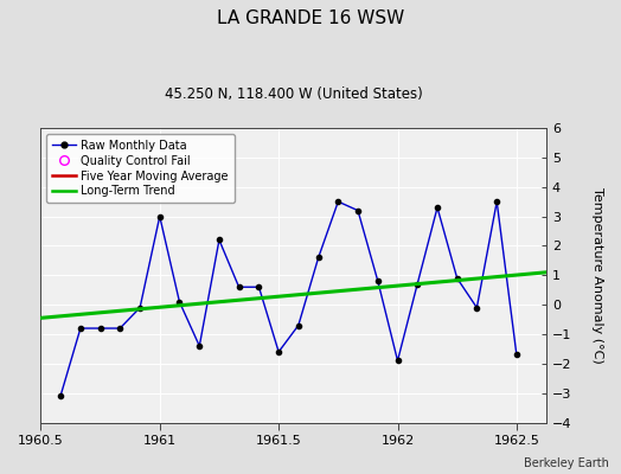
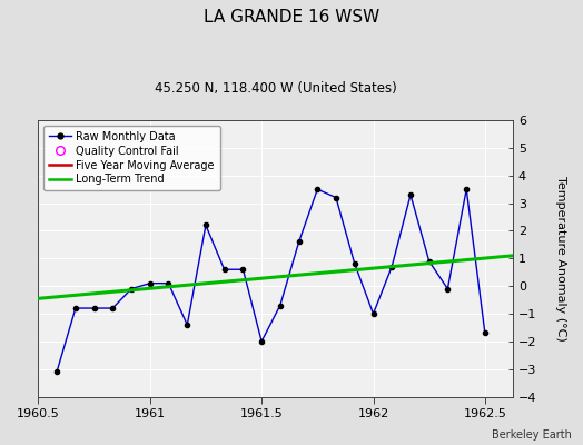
1961: 3.0 -> 0.1
1961.5: -1.6 -> -2.0
1962: -1.9 -> -1.0
